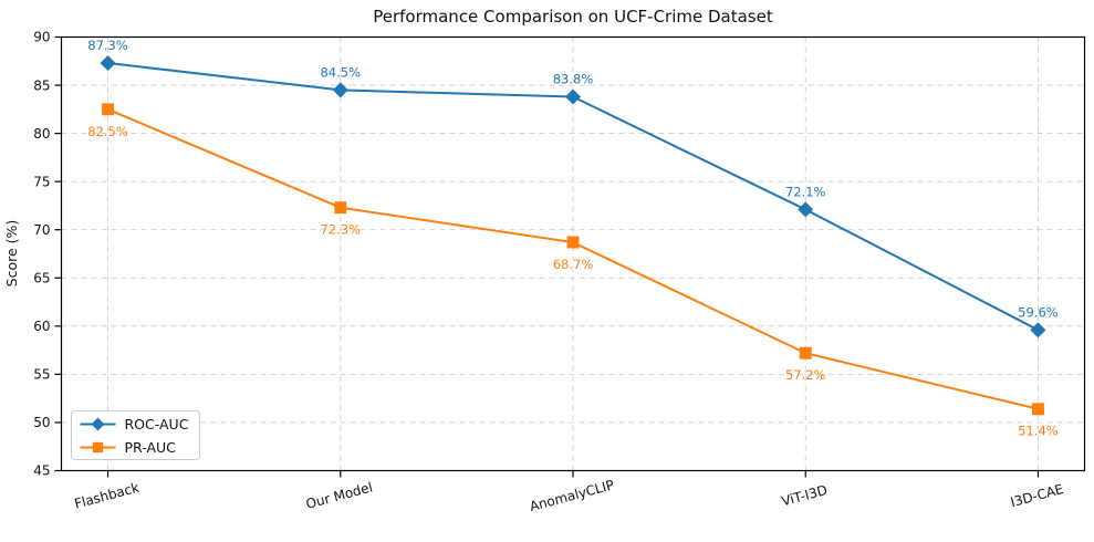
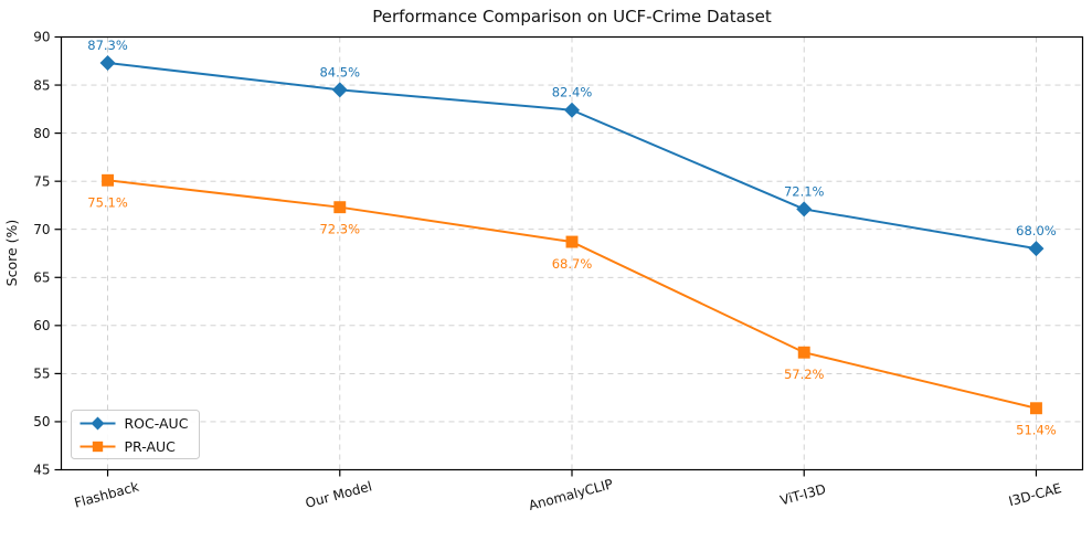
PR-AUC/Flashback: 82.5% -> 75.1%
ROC-AUC/AnomalyCLIP: 83.8% -> 82.4%
ROC-AUC/I3D-CAE: 59.6% -> 68.0%
